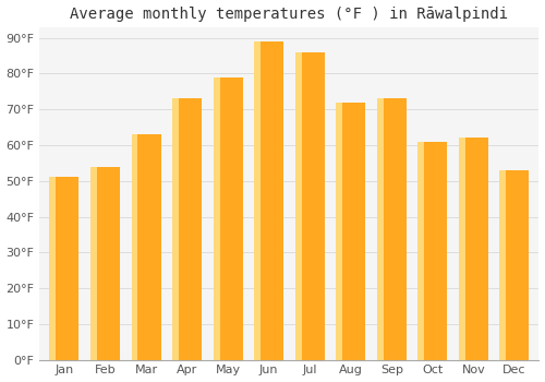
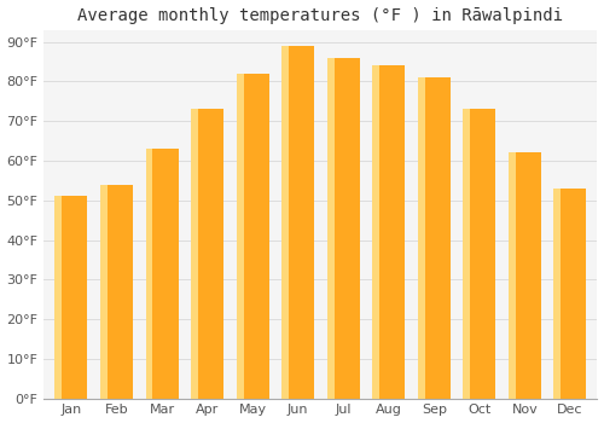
May: 79°F -> 82°F
Aug: 72°F -> 84°F
Sep: 73°F -> 81°F
Oct: 61°F -> 73°F
